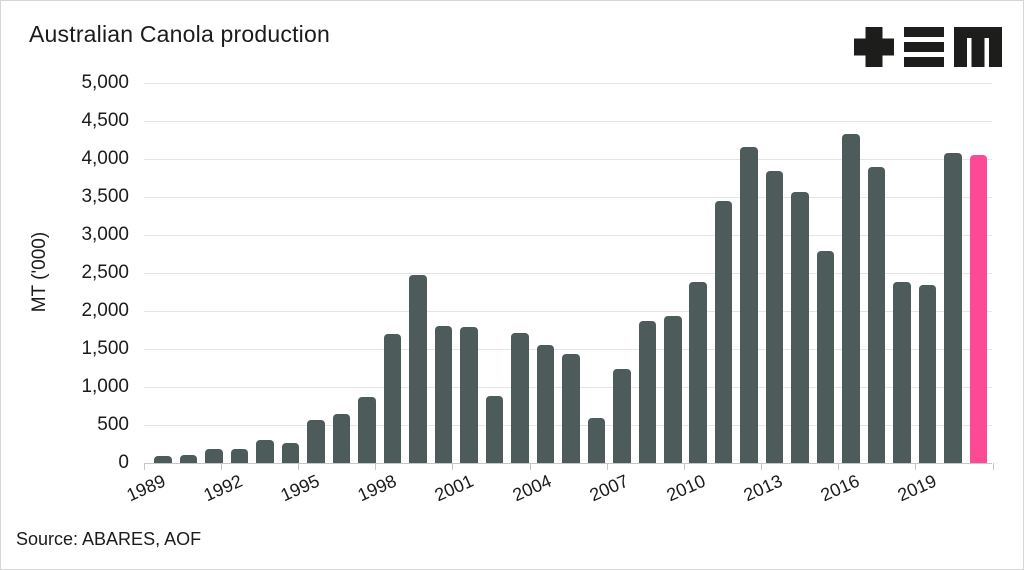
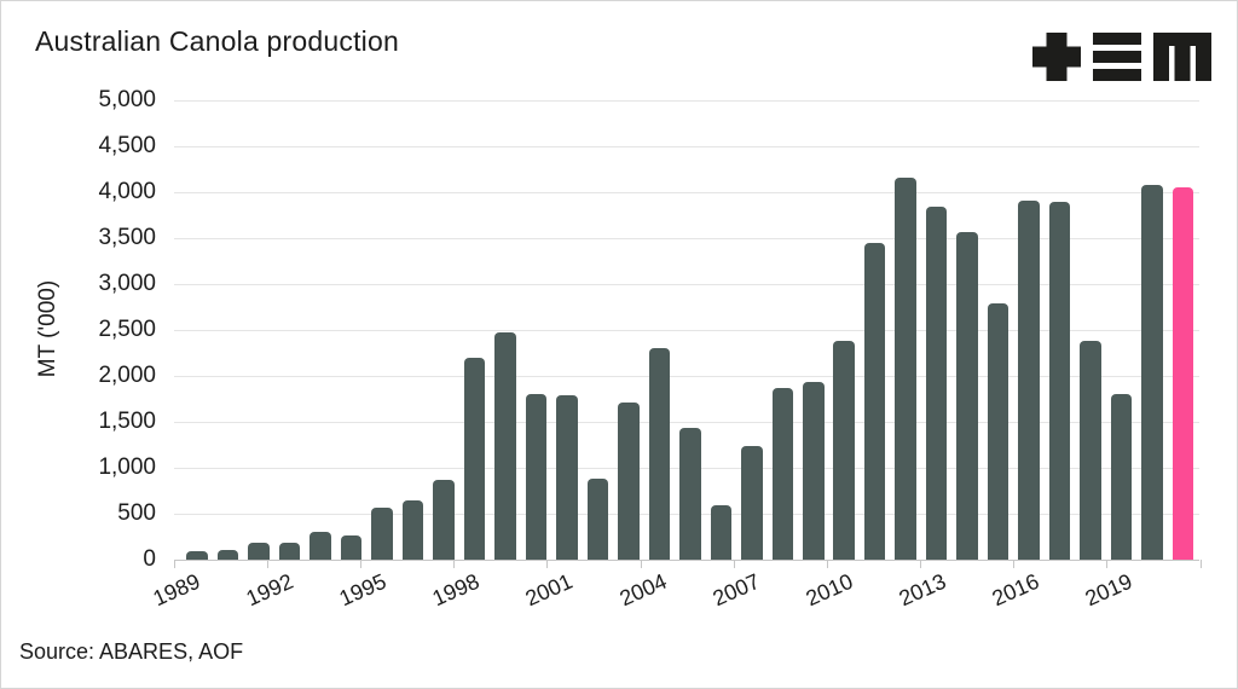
1998: 1700 -> 2200
2004: 1600 -> 2300
2016: 4300 -> 3900
2019: 2300 -> 1800
